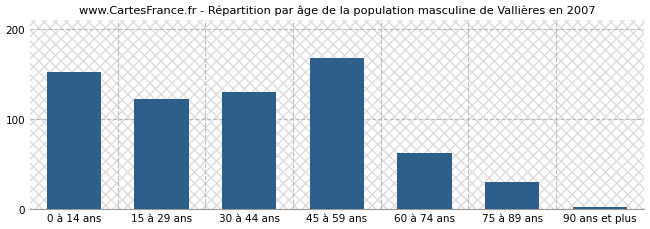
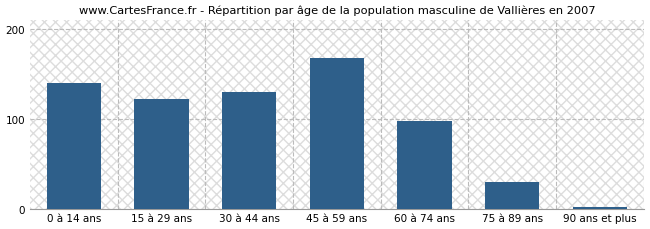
0 à 14 ans: 152 -> 140
60 à 74 ans: 62 -> 98
